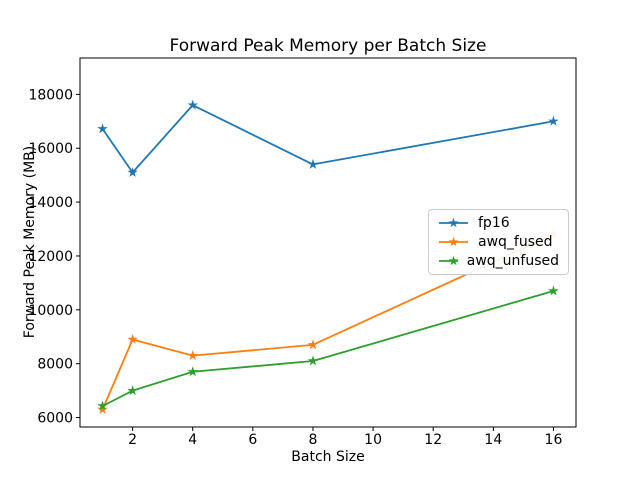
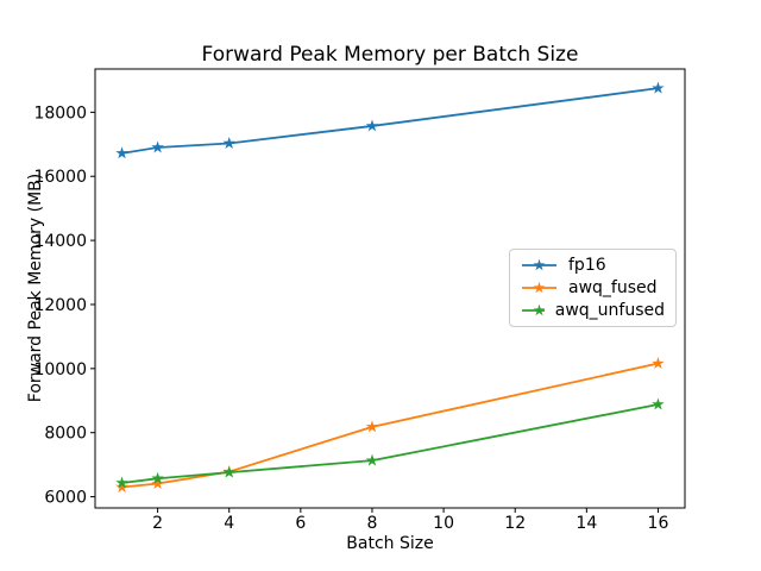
fp16/2: 15100 -> 16900
awq_fused/2: 8900 -> 6400
awq_unfused/2: 7000 -> 6600
fp16/4: 17600 -> 17000
awq_fused/4: 8300 -> 6800
awq_unfused/4: 7700 -> 6800
fp16/8: 15400 -> 17600
awq_fused/8: 8700 -> 8200
awq_unfused/8: 8100 -> 7100
fp16/16: 17000 -> 18800
awq_fused/16: 12800 -> 10200
awq_unfused/16: 10700 -> 8900
